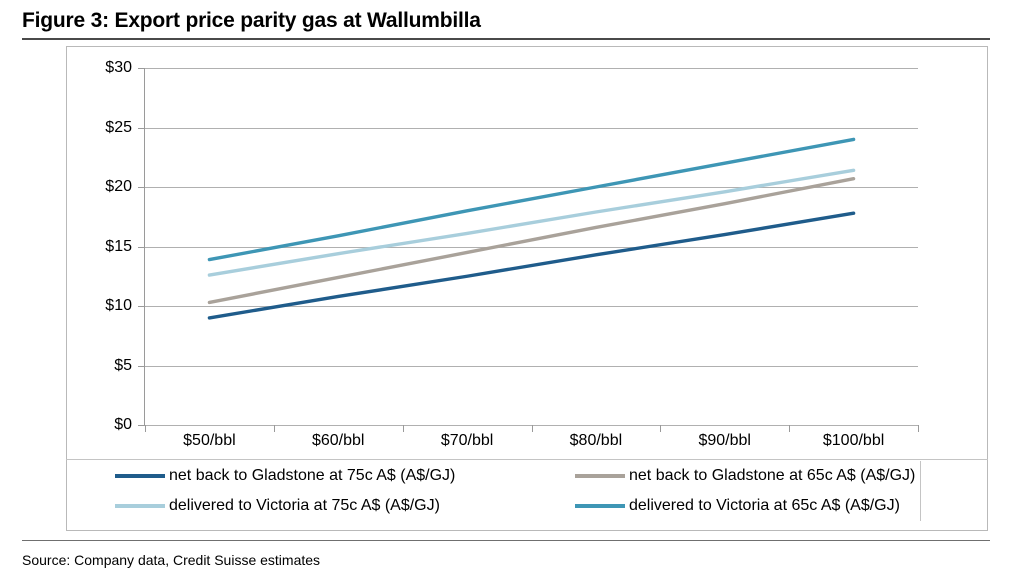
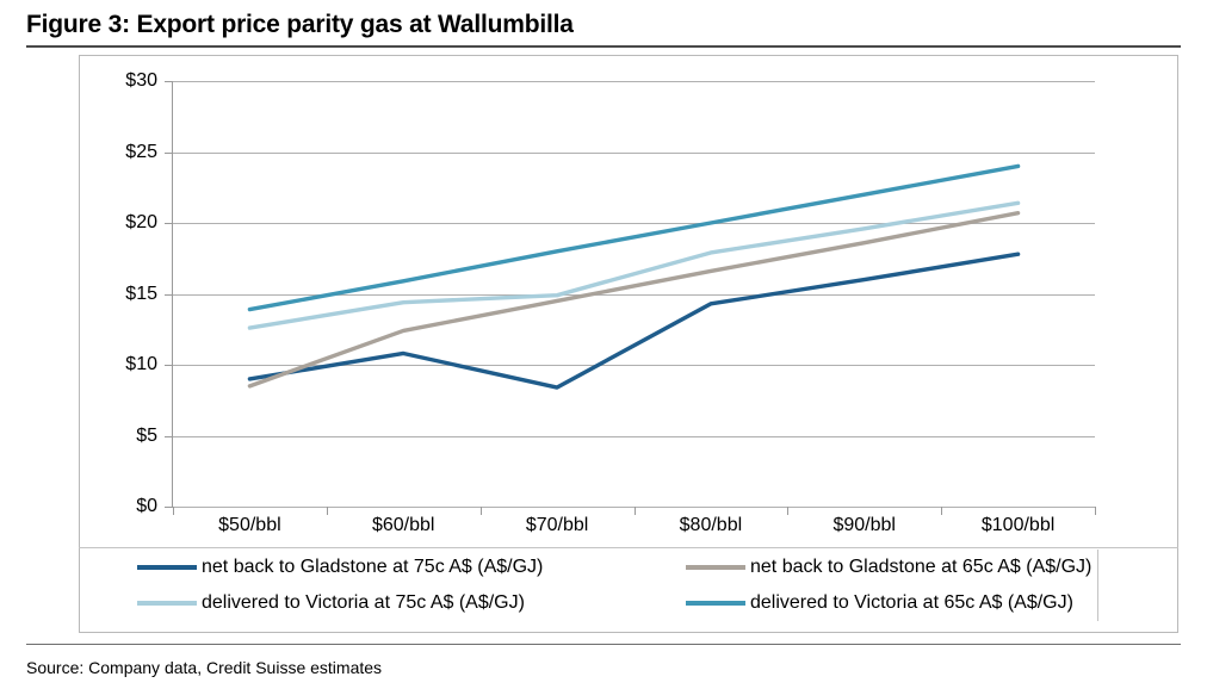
net back to Gladstone at 65c A$ (A$/GJ)/$50/bbl: $10.3 -> $8.5
net back to Gladstone at 75c A$ (A$/GJ)/$70/bbl: $12.5 -> $8.4
delivered to Victoria at 75c A$ (A$/GJ)/$70/bbl: $16.1 -> $14.9
